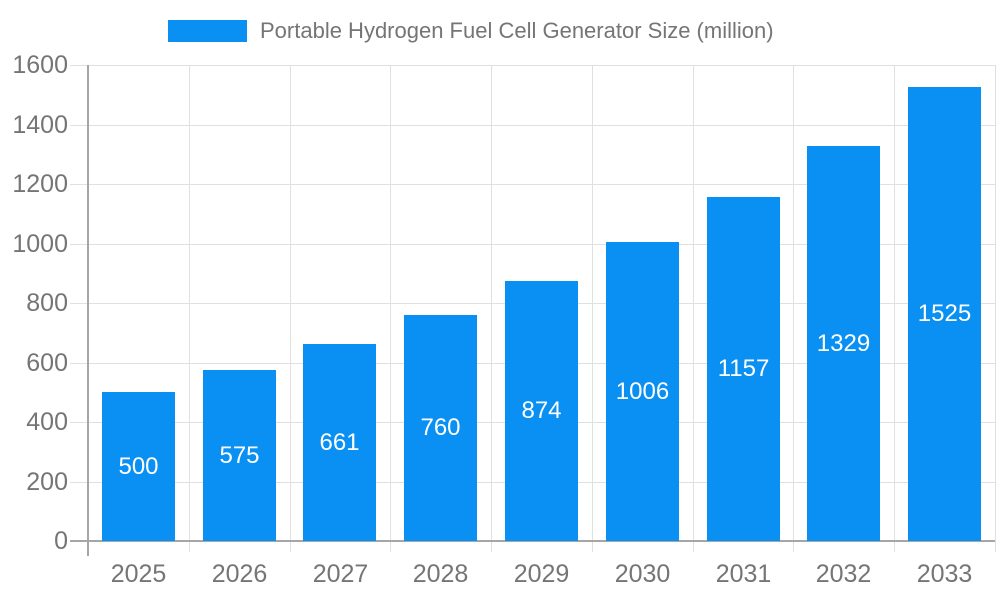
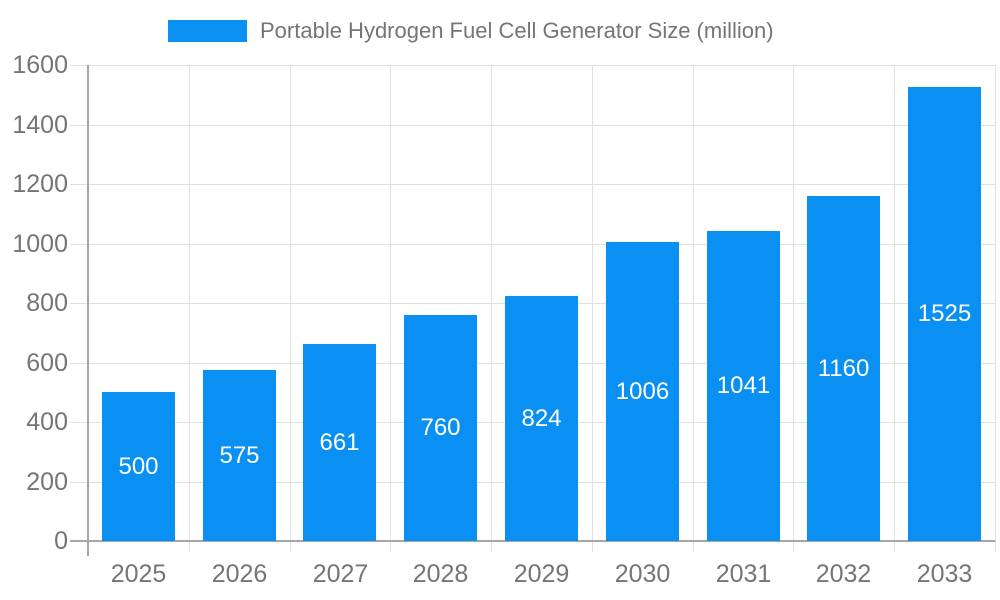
2029: 874 -> 824
2031: 1157 -> 1041
2032: 1329 -> 1160
